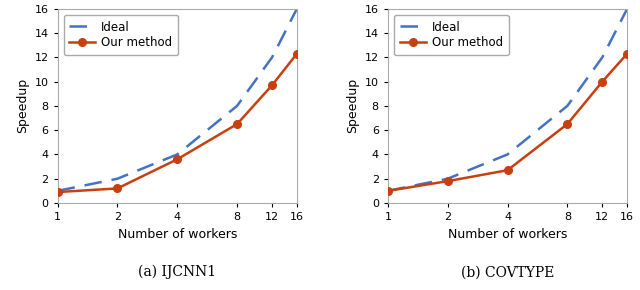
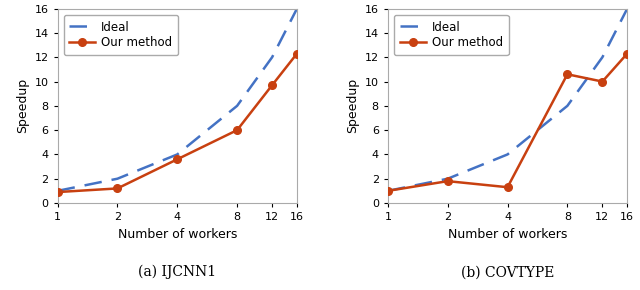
(a) IJCNN1/Our method/8: 6.5 -> 6.0
(b) COVTYPE/Our method/4: 2.7 -> 1.3
(b) COVTYPE/Our method/8: 6.5 -> 10.6
